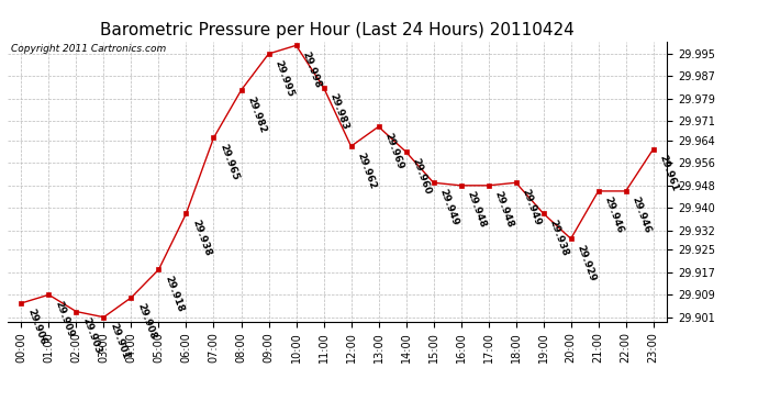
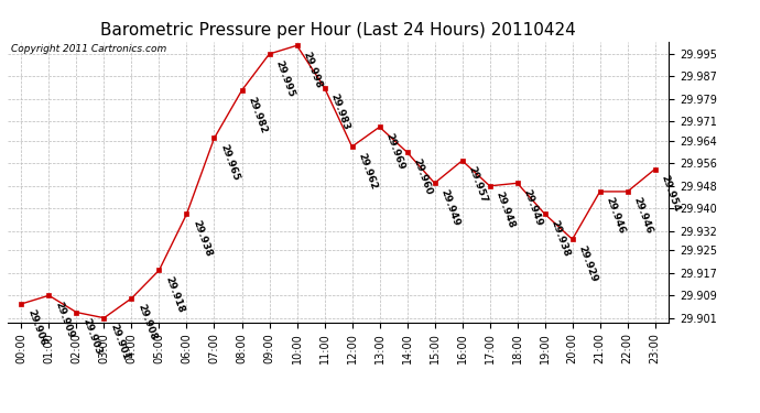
16:00: 29.948 -> 29.957
23:00: 29.961 -> 29.954
